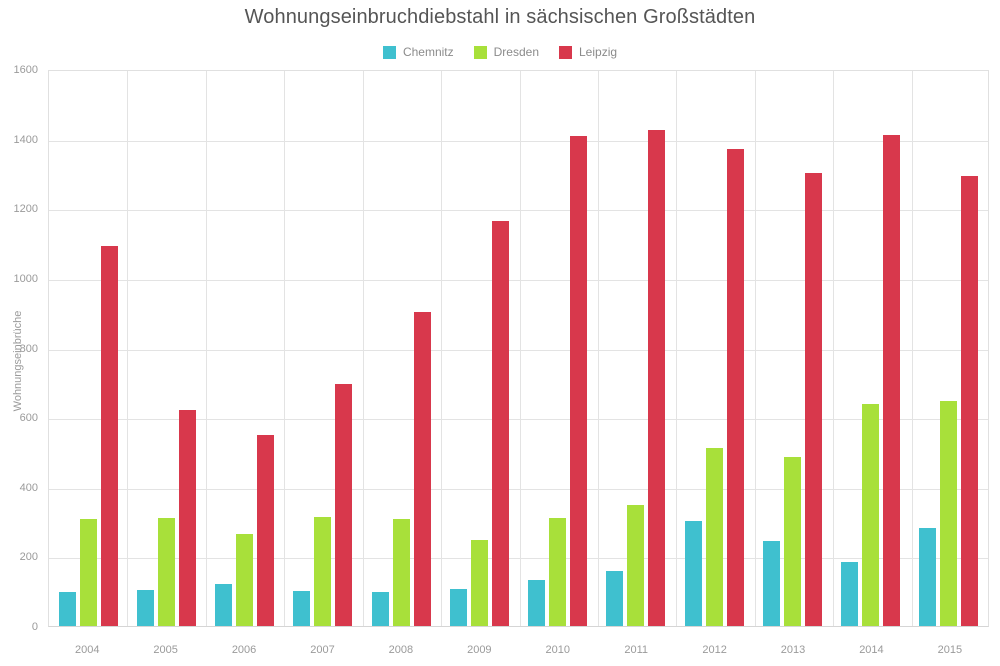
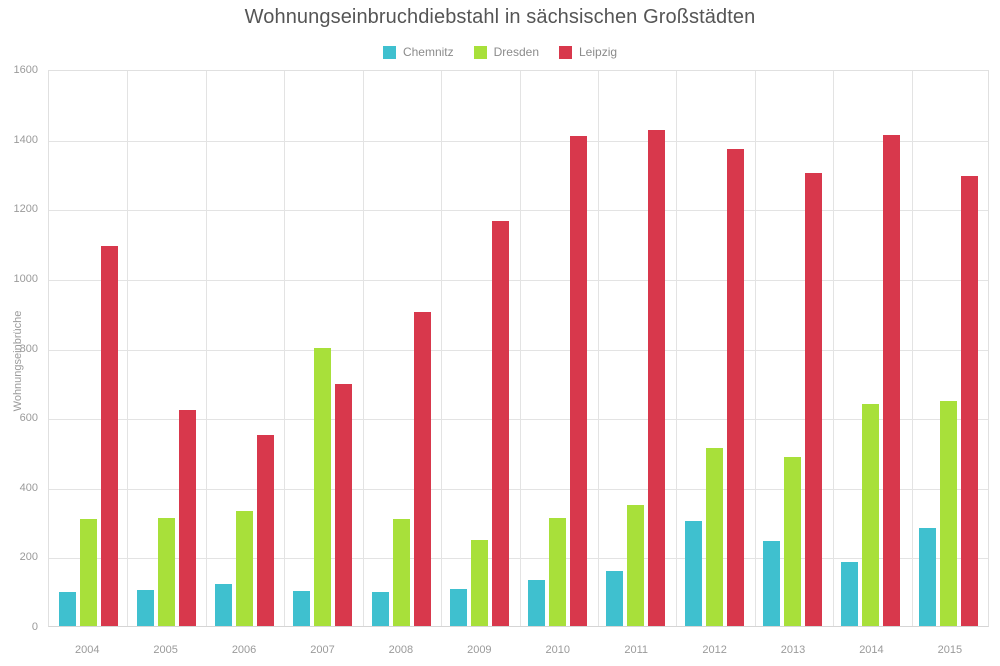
Dresden/2006: 260 -> 330
Dresden/2007: 310 -> 800
